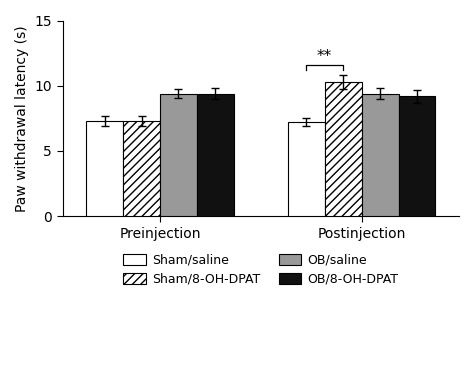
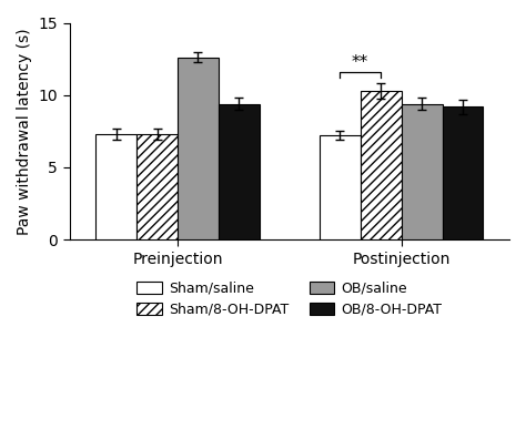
OB/saline/Preinjection: 9.4 -> 12.6
